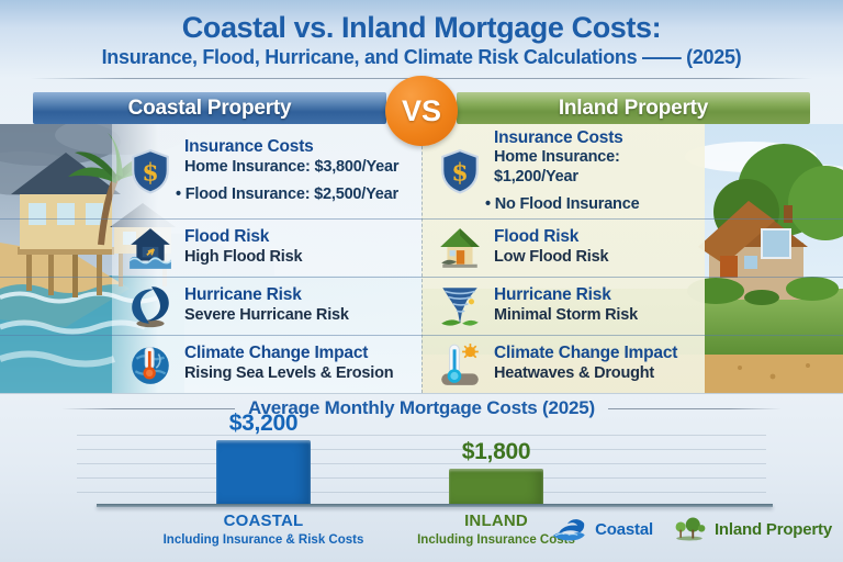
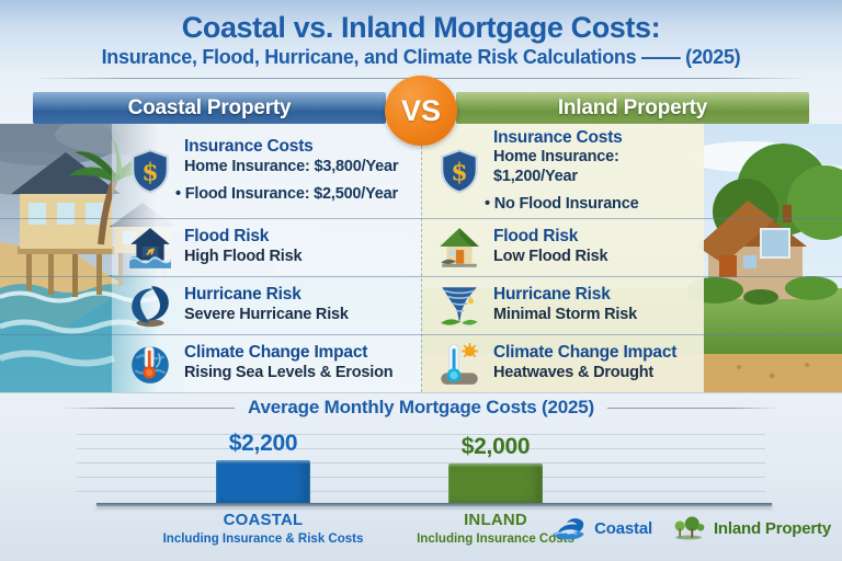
COASTAL: $3,200 -> $2,200
INLAND: $1,800 -> $2,000
